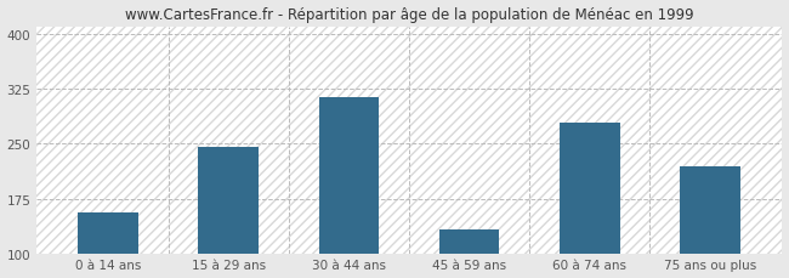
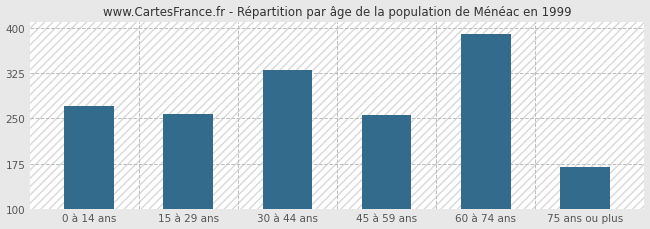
0 à 14 ans: 156 -> 270
15 à 29 ans: 246 -> 258
30 à 44 ans: 314 -> 330
45 à 59 ans: 134 -> 256
60 à 74 ans: 278 -> 390
75 ans ou plus: 220 -> 170
